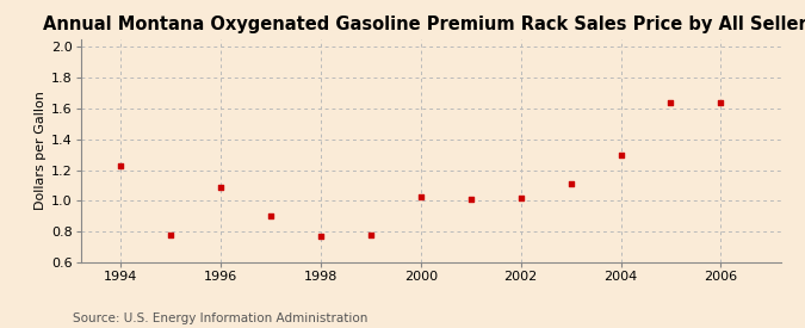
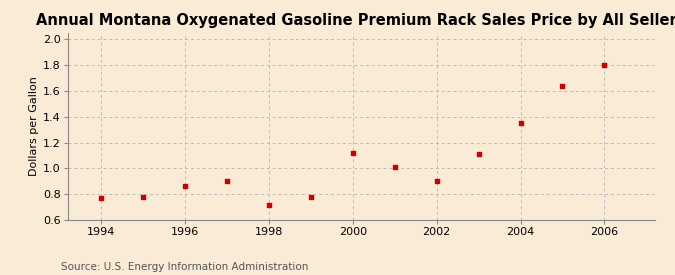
1994: 1.23 -> 0.77
1996: 1.09 -> 0.86
1998: 0.77 -> 0.72
2000: 1.03 -> 1.12
2002: 1.02 -> 0.90
2004: 1.30 -> 1.35
2006: 1.64 -> 1.80
